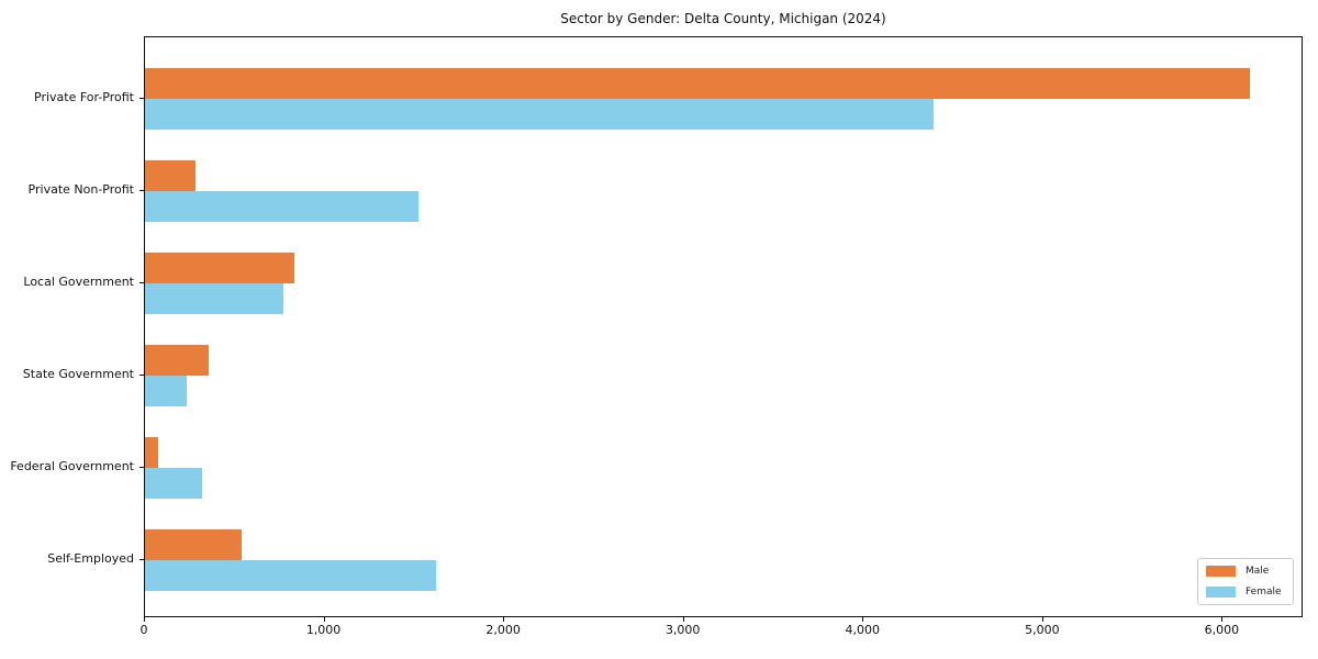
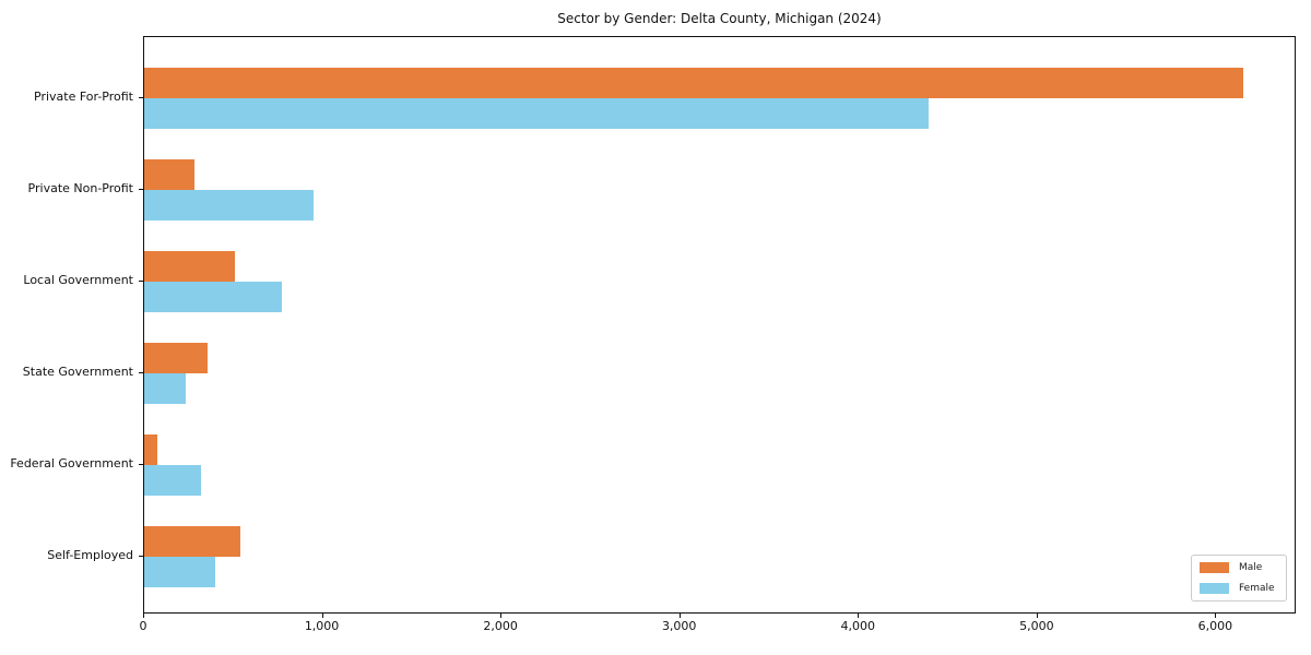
Female/Private Non-Profit: 1520 -> 950
Male/Local Government: 830 -> 510
Female/Self-Employed: 1620 -> 400
